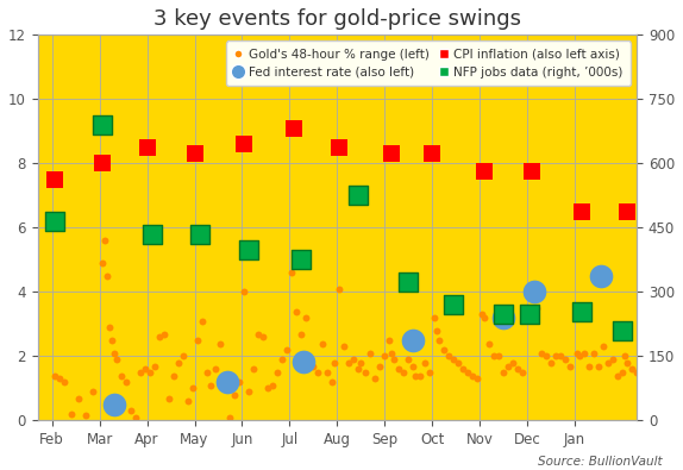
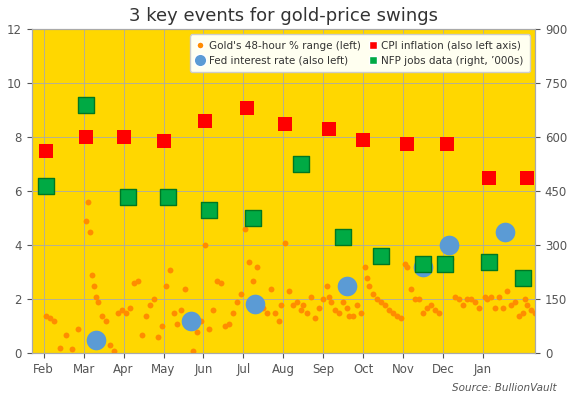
CPI inflation (also left axis)/Apr: 8.50 -> 8.00
CPI inflation (also left axis)/May: 8.30 -> 7.85
CPI inflation (also left axis)/Oct: 8.30 -> 7.90
